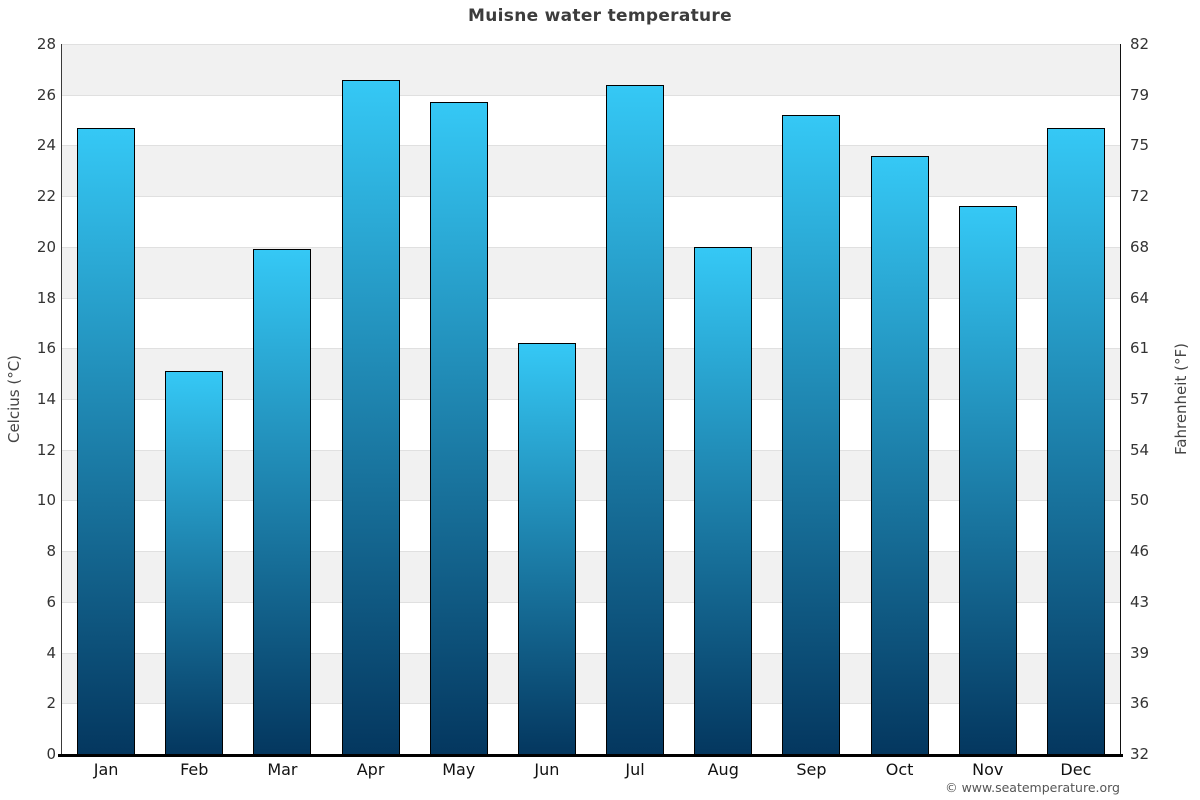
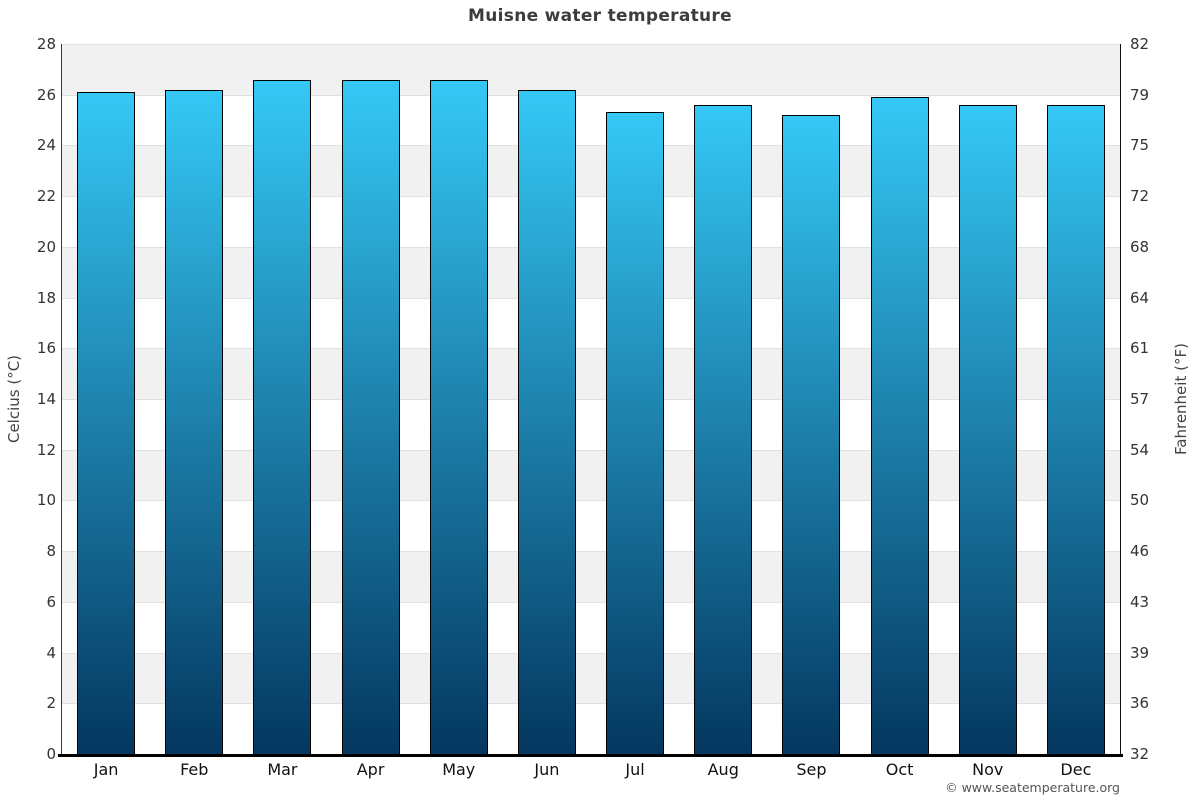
Jan: 24.7 -> 26.1
Feb: 15.1 -> 26.2
Mar: 19.9 -> 26.6
May: 25.7 -> 26.6
Jun: 16.2 -> 26.2
Jul: 26.4 -> 25.3
Aug: 20.0 -> 25.6
Oct: 23.6 -> 25.9
Nov: 21.6 -> 25.6
Dec: 24.7 -> 25.6
